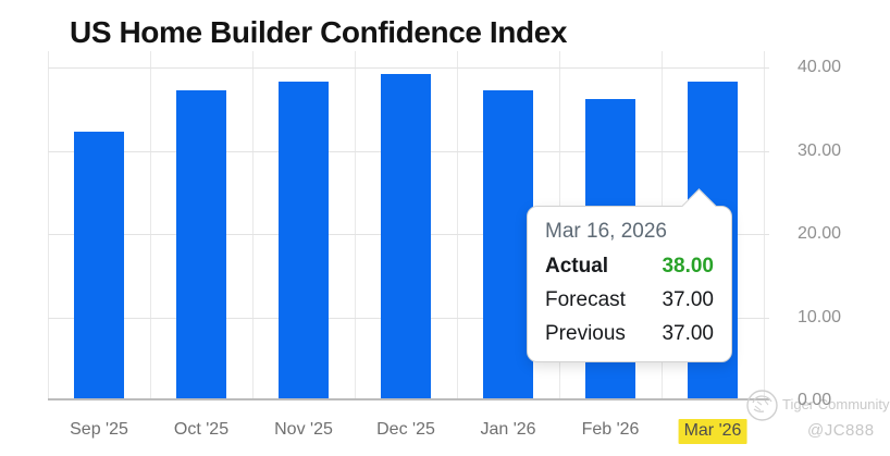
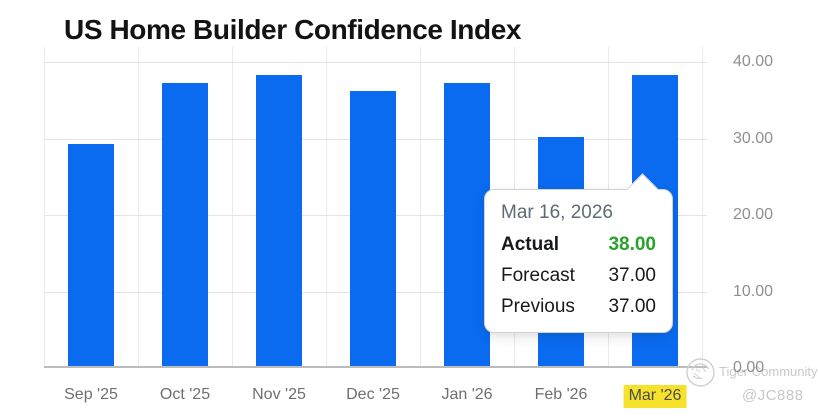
Sep '25: 32 -> 29
Dec '25: 39 -> 36
Feb '26: 36 -> 30
